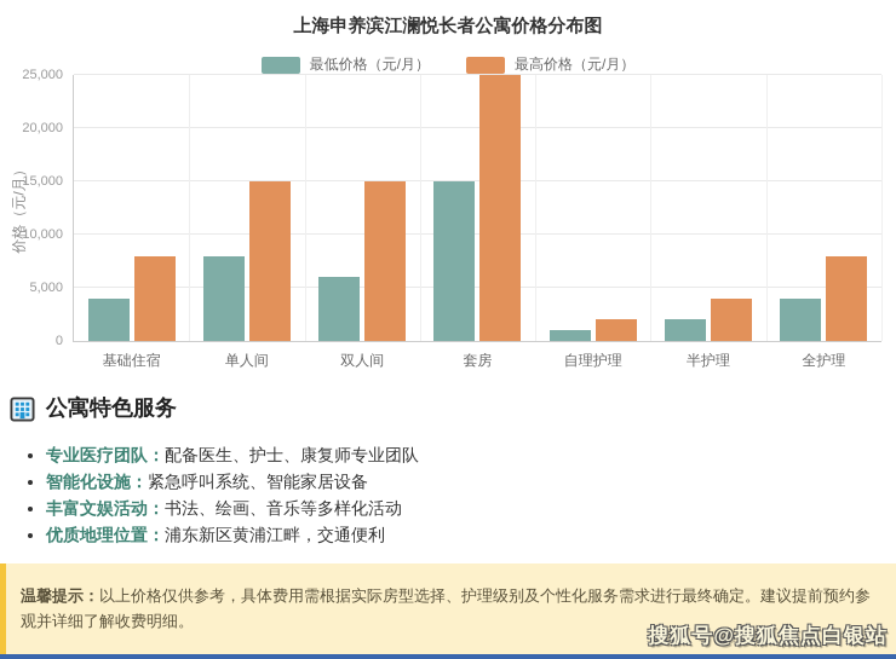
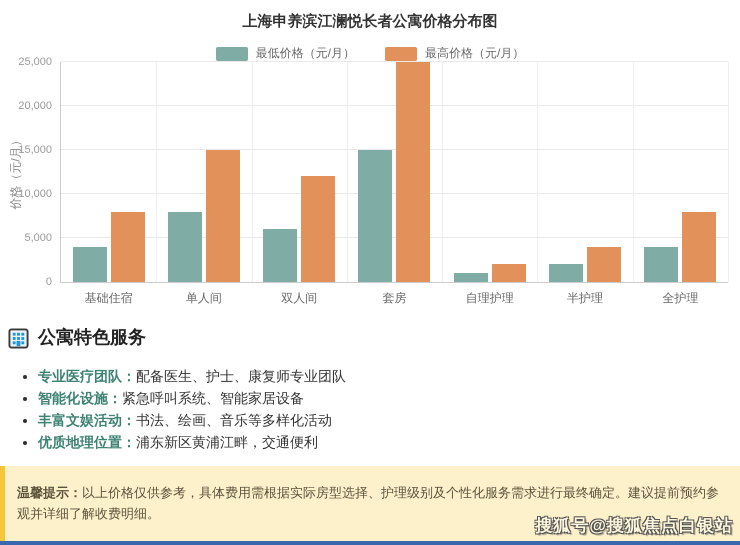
最高价格（元/月）/双人间: 15000 -> 12000
